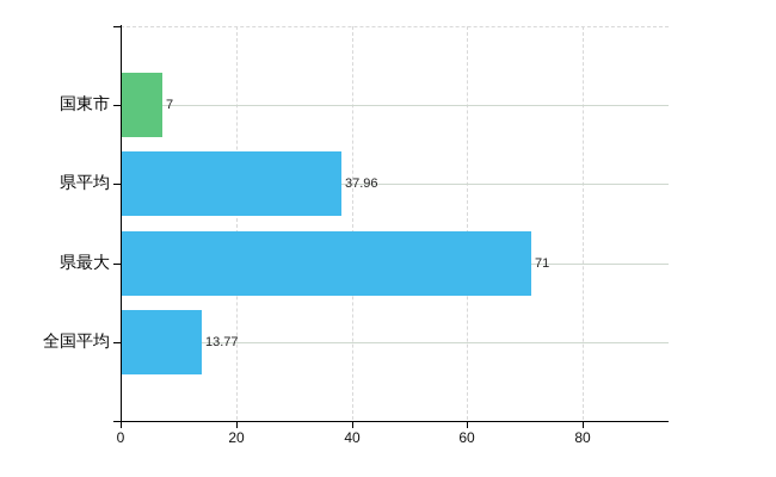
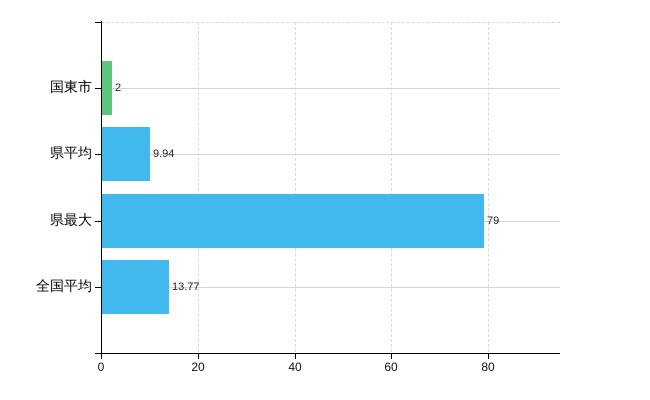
国東市: 7 -> 2
県平均: 37.96 -> 9.94
県最大: 71 -> 79
